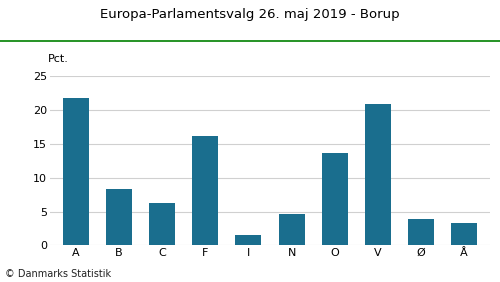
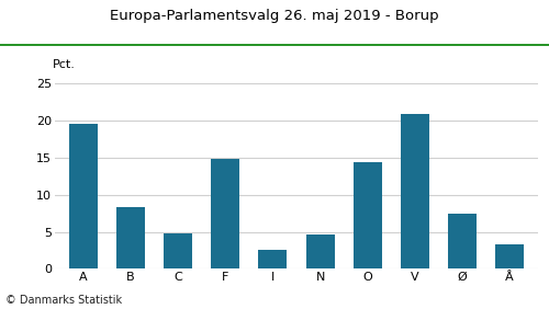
A: 21.7 -> 19.6
C: 6.3 -> 4.8
F: 16.2 -> 14.8
I: 1.6 -> 2.6
O: 13.6 -> 14.4
Ø: 3.9 -> 7.4
